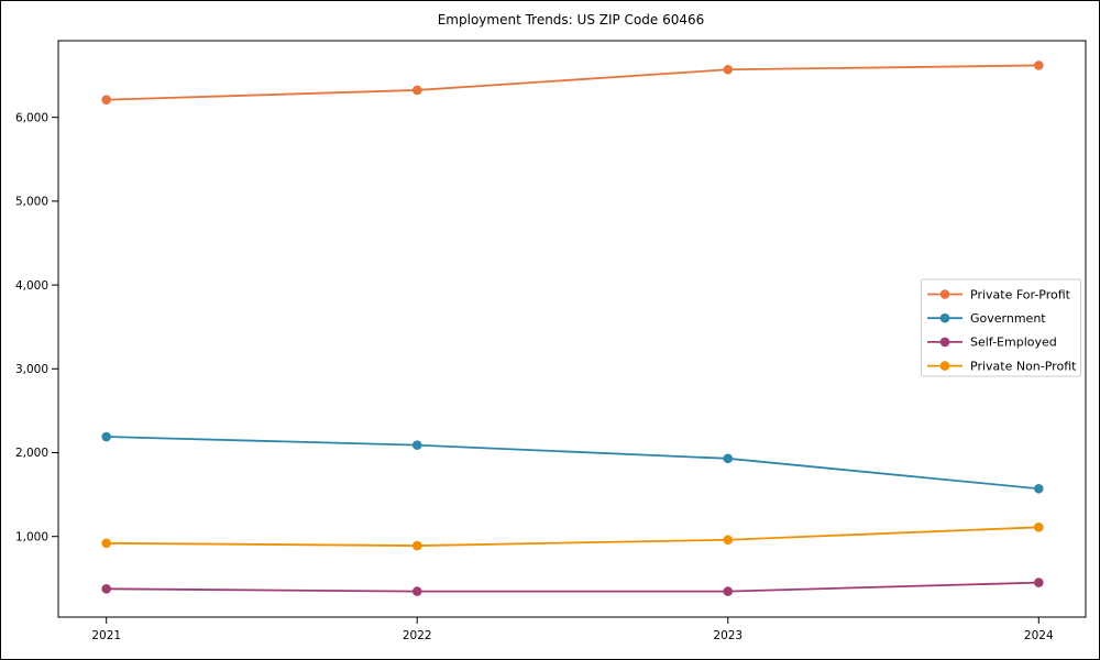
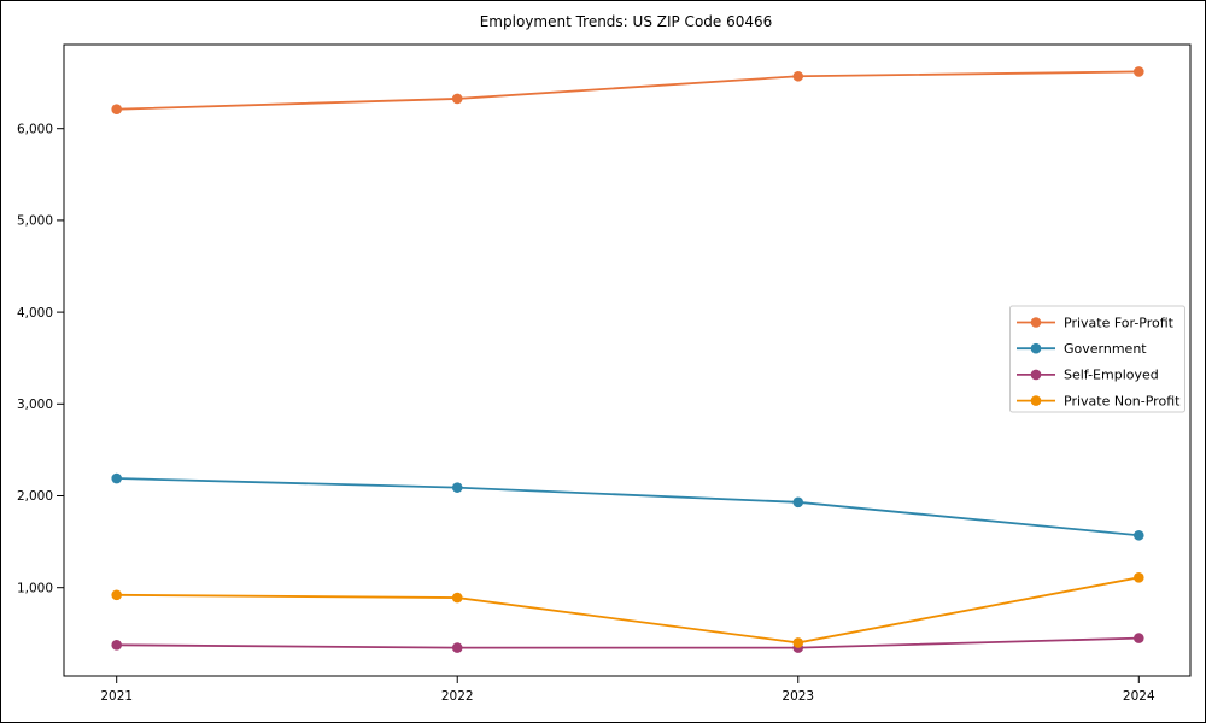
Private Non-Profit/2023: 1000 -> 400
